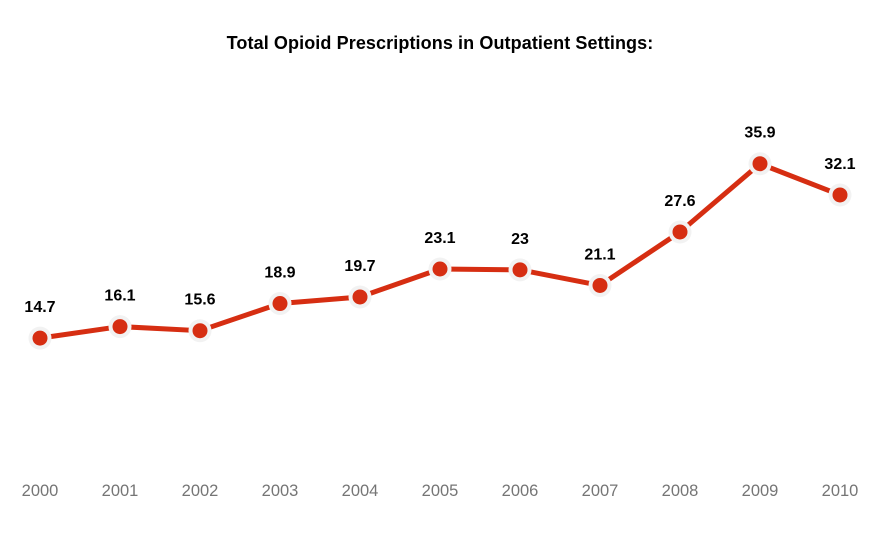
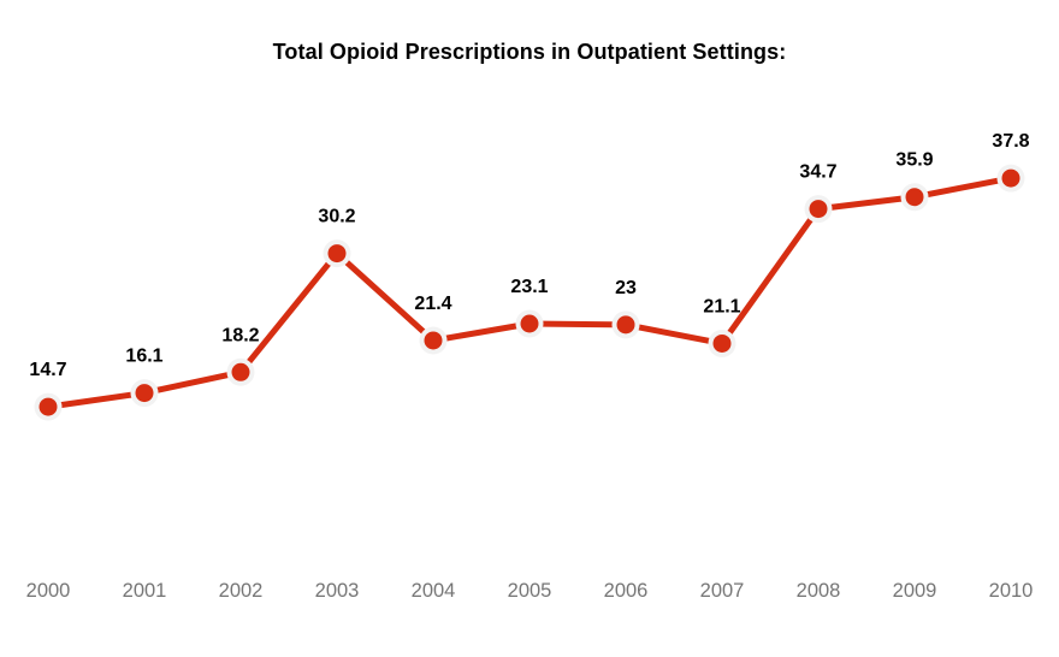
2002: 15.6 -> 18.2
2003: 18.9 -> 30.2
2004: 19.7 -> 21.4
2008: 27.6 -> 34.7
2010: 32.1 -> 37.8
